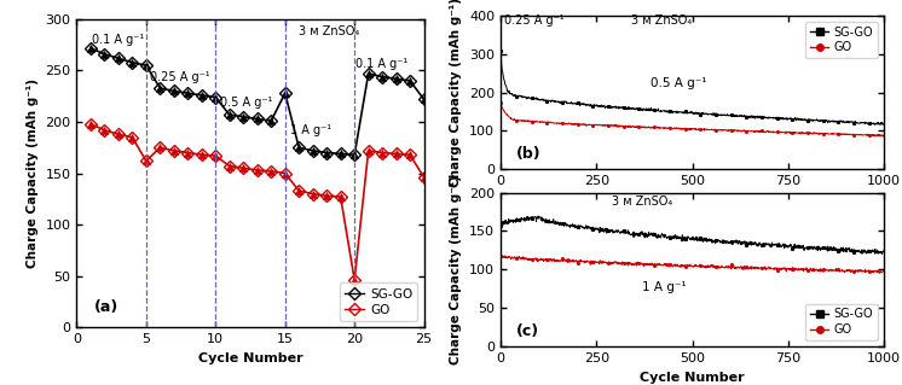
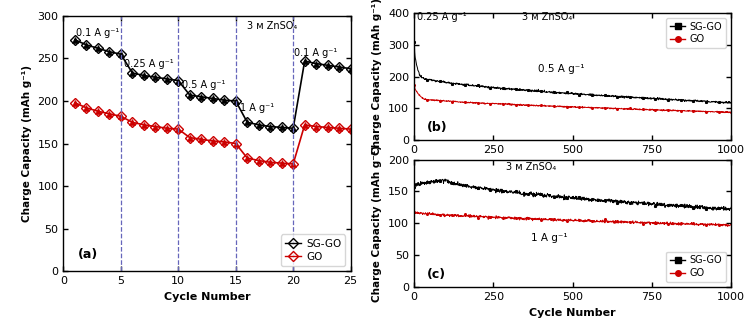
GO/5: 162 -> 182
SG-GO/15: 228 -> 200
GO/20: 46 -> 126
SG-GO/25: 222 -> 238
GO/25: 146 -> 167
